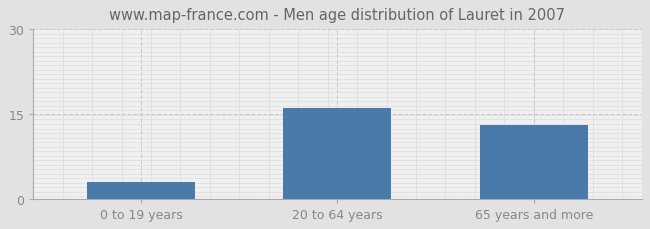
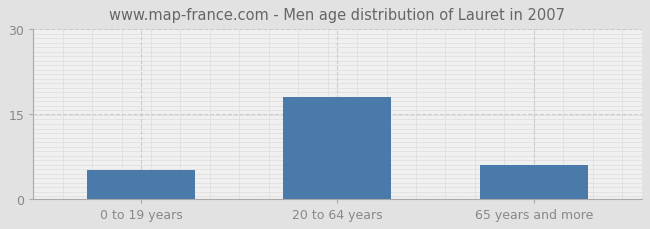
0 to 19 years: 3 -> 5
20 to 64 years: 16 -> 18
65 years and more: 13 -> 6
